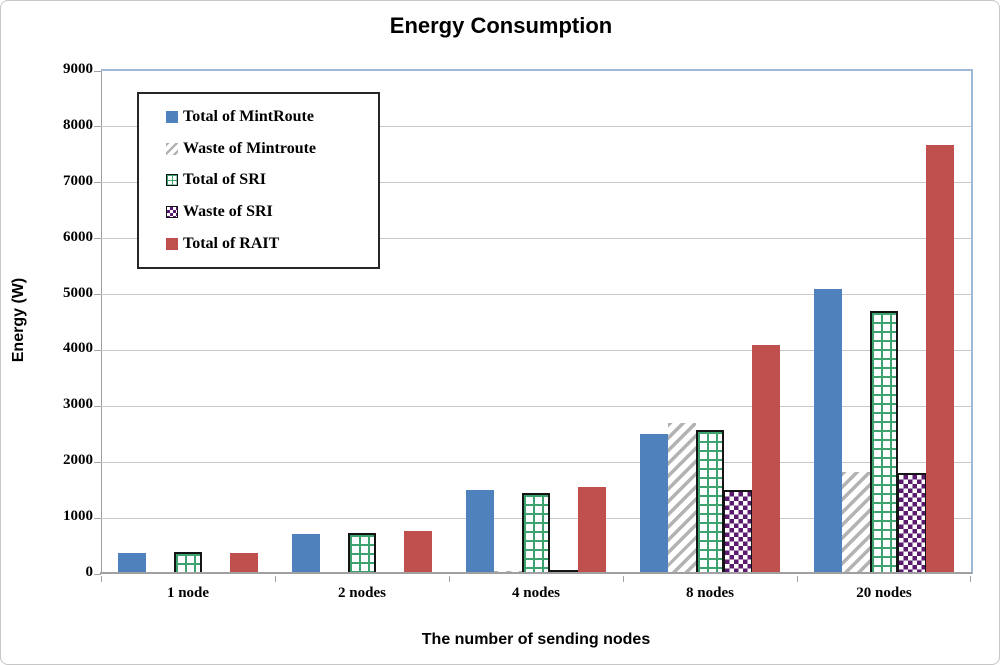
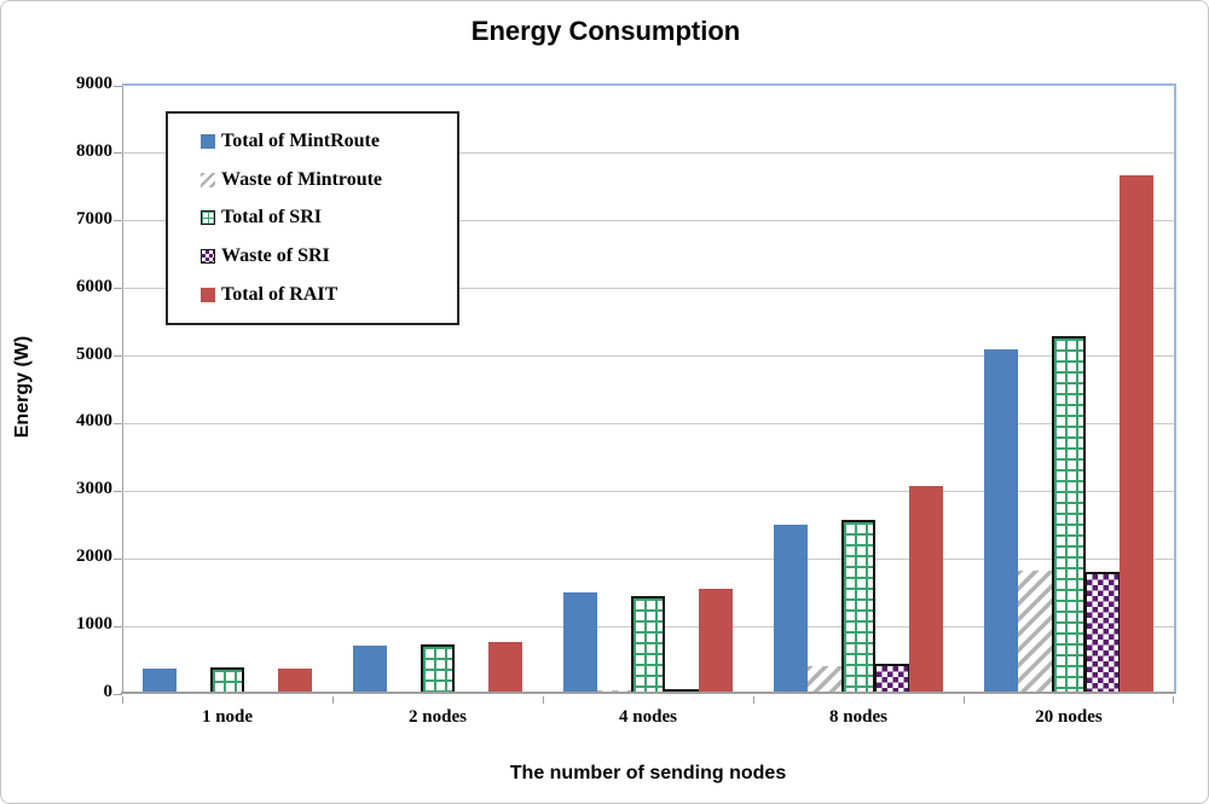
Waste of Mintroute/8 nodes: 2700 -> 400
Waste of SRI/8 nodes: 1500 -> 400
Total of RAIT/8 nodes: 4100 -> 3100
Total of SRI/20 nodes: 4700 -> 5300
